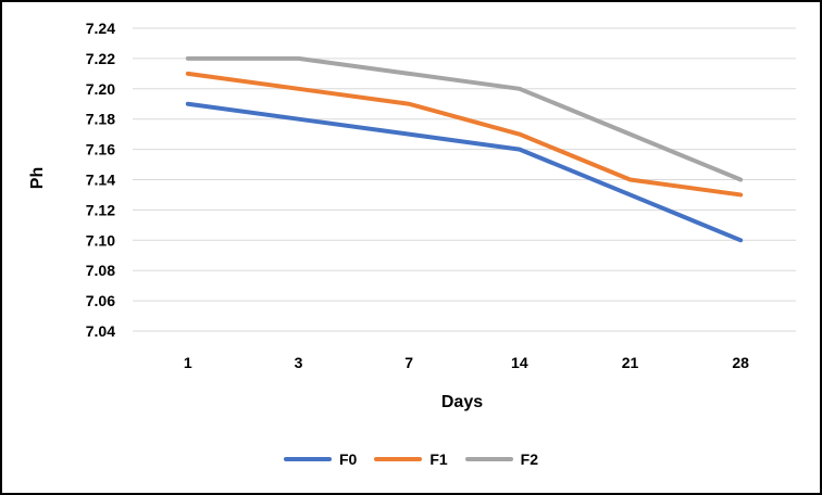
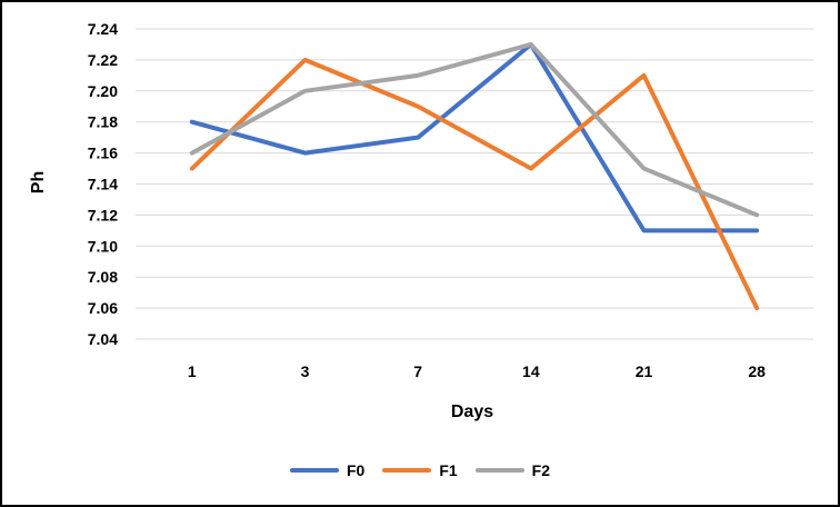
F0/1: 7.19 -> 7.18
F1/1: 7.21 -> 7.15
F2/1: 7.22 -> 7.16
F0/3: 7.18 -> 7.16
F1/3: 7.20 -> 7.22
F2/3: 7.22 -> 7.20
F0/14: 7.16 -> 7.23
F1/14: 7.17 -> 7.15
F2/14: 7.20 -> 7.23
F0/21: 7.13 -> 7.11
F1/21: 7.14 -> 7.21
F2/21: 7.17 -> 7.15
F0/28: 7.10 -> 7.11
F1/28: 7.13 -> 7.06
F2/28: 7.14 -> 7.12
